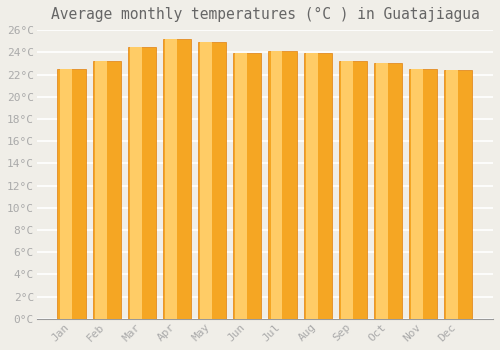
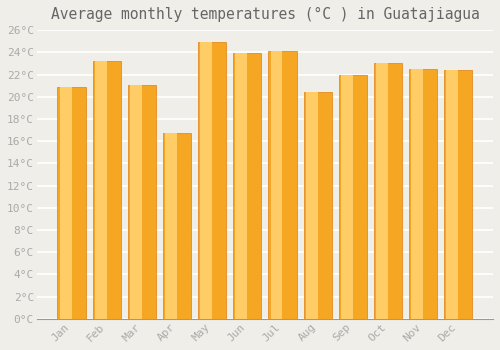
Jan: 22.5°C -> 20.9°C
Mar: 24.5°C -> 21.1°C
Apr: 25.2°C -> 16.7°C
Aug: 23.9°C -> 20.4°C
Sep: 23.2°C -> 22.0°C
